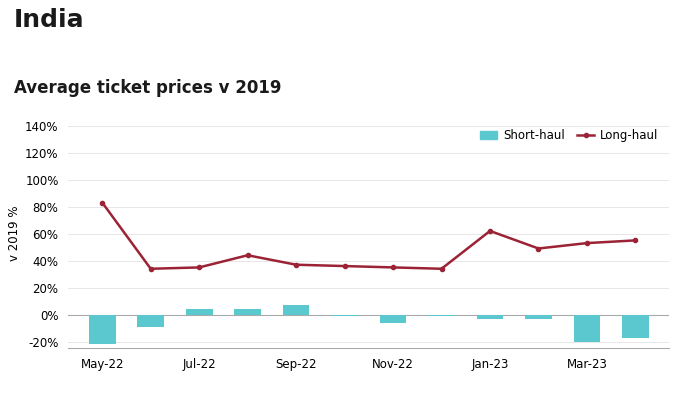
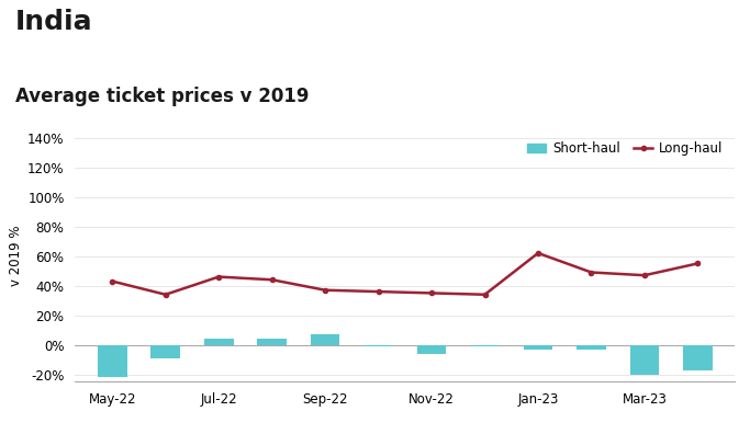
Long-haul/May-22: 83% -> 43%
Long-haul/Jul-22: 35% -> 46%
Long-haul/Mar-23: 53% -> 47%
